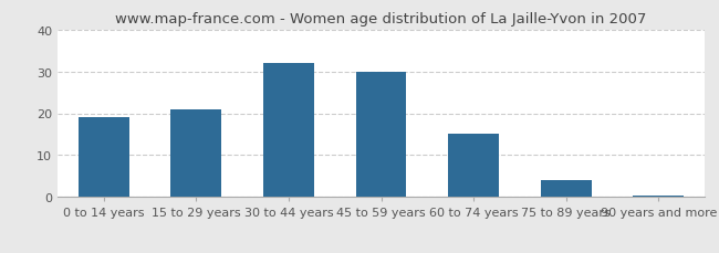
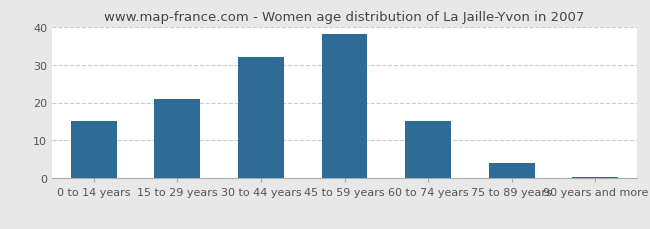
0 to 14 years: 19.0 -> 15.0
45 to 59 years: 30.0 -> 38.0
